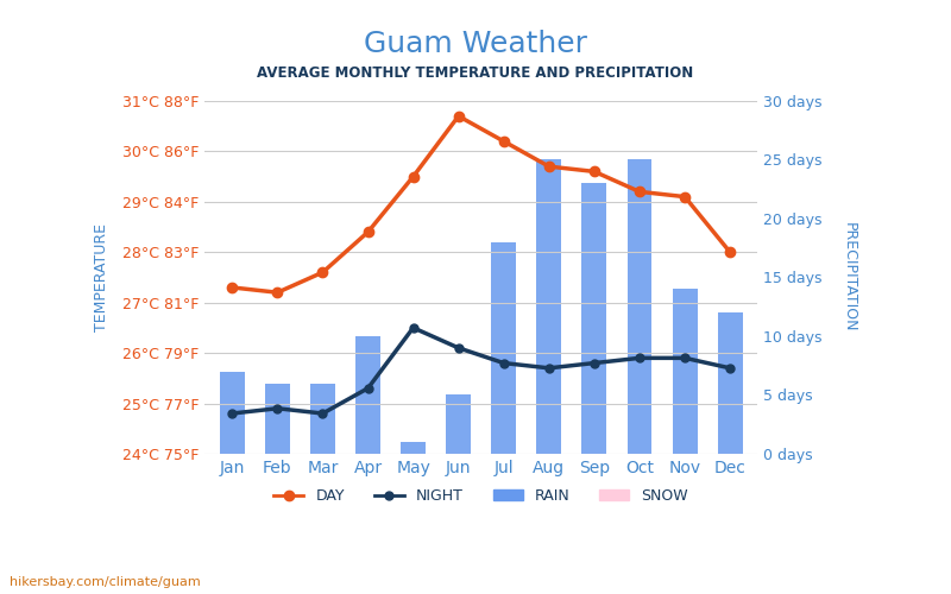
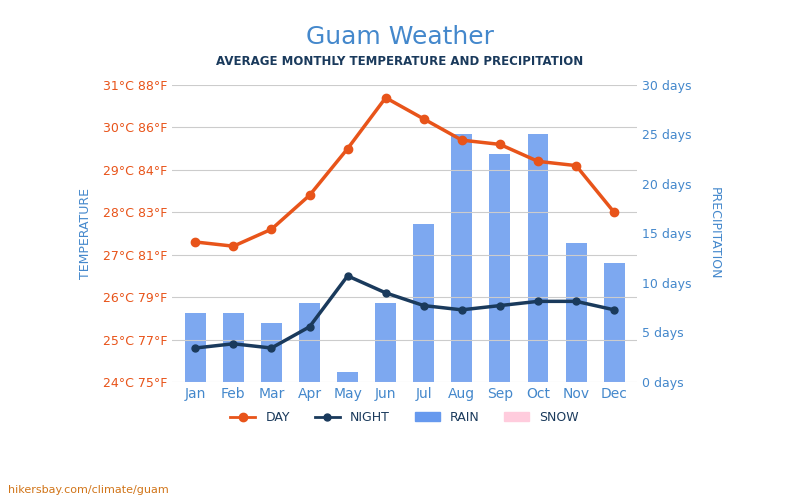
RAIN/Feb: 6 days -> 7 days
RAIN/Apr: 10 days -> 8 days
RAIN/Jun: 5 days -> 8 days
RAIN/Jul: 18 days -> 16 days
